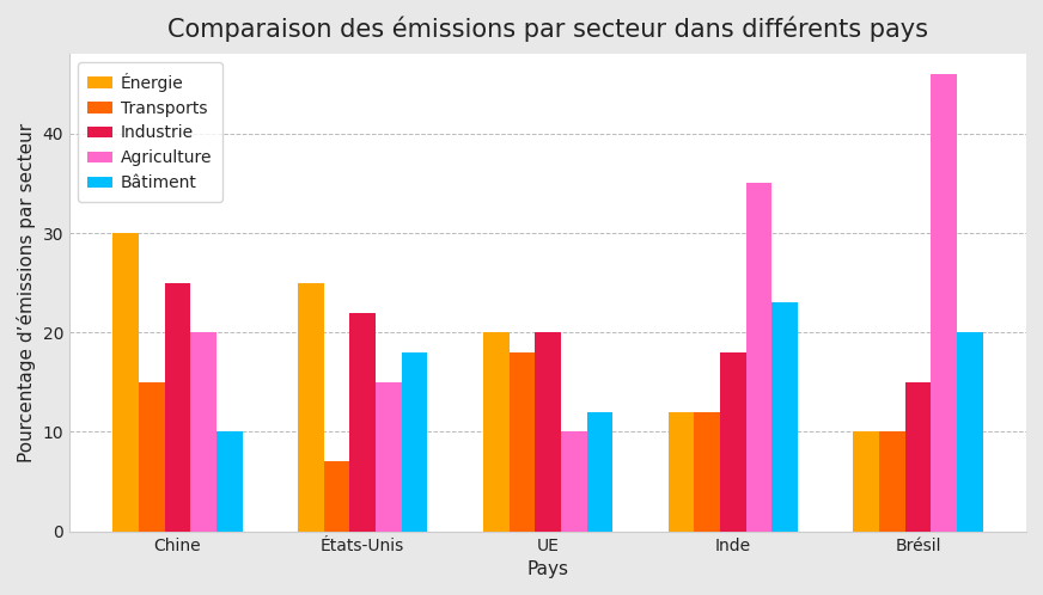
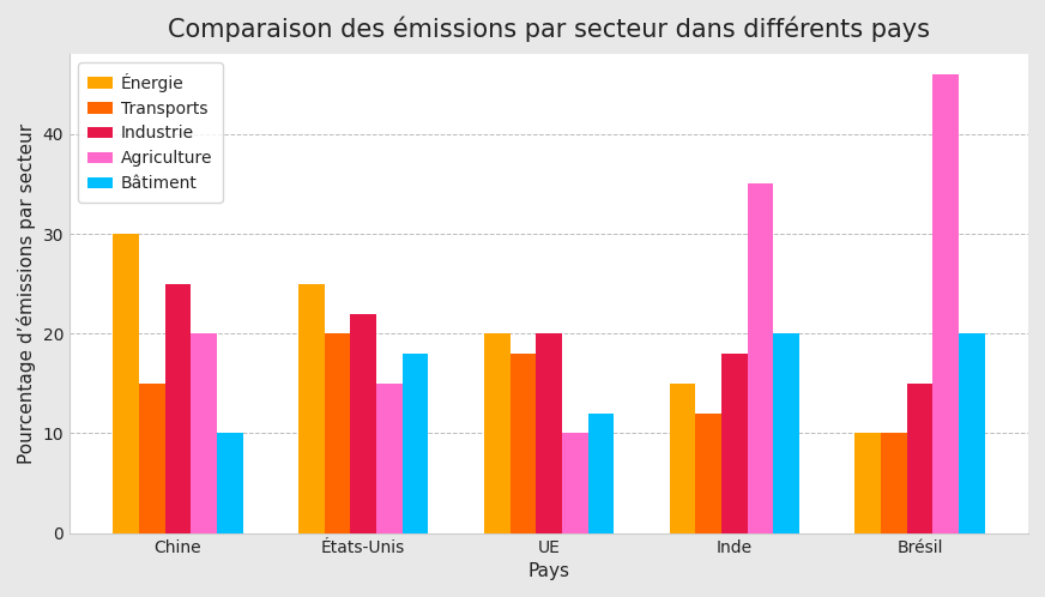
Transports/États-Unis: 7 -> 20
Énergie/Inde: 12 -> 15
Bâtiment/Inde: 23 -> 20
